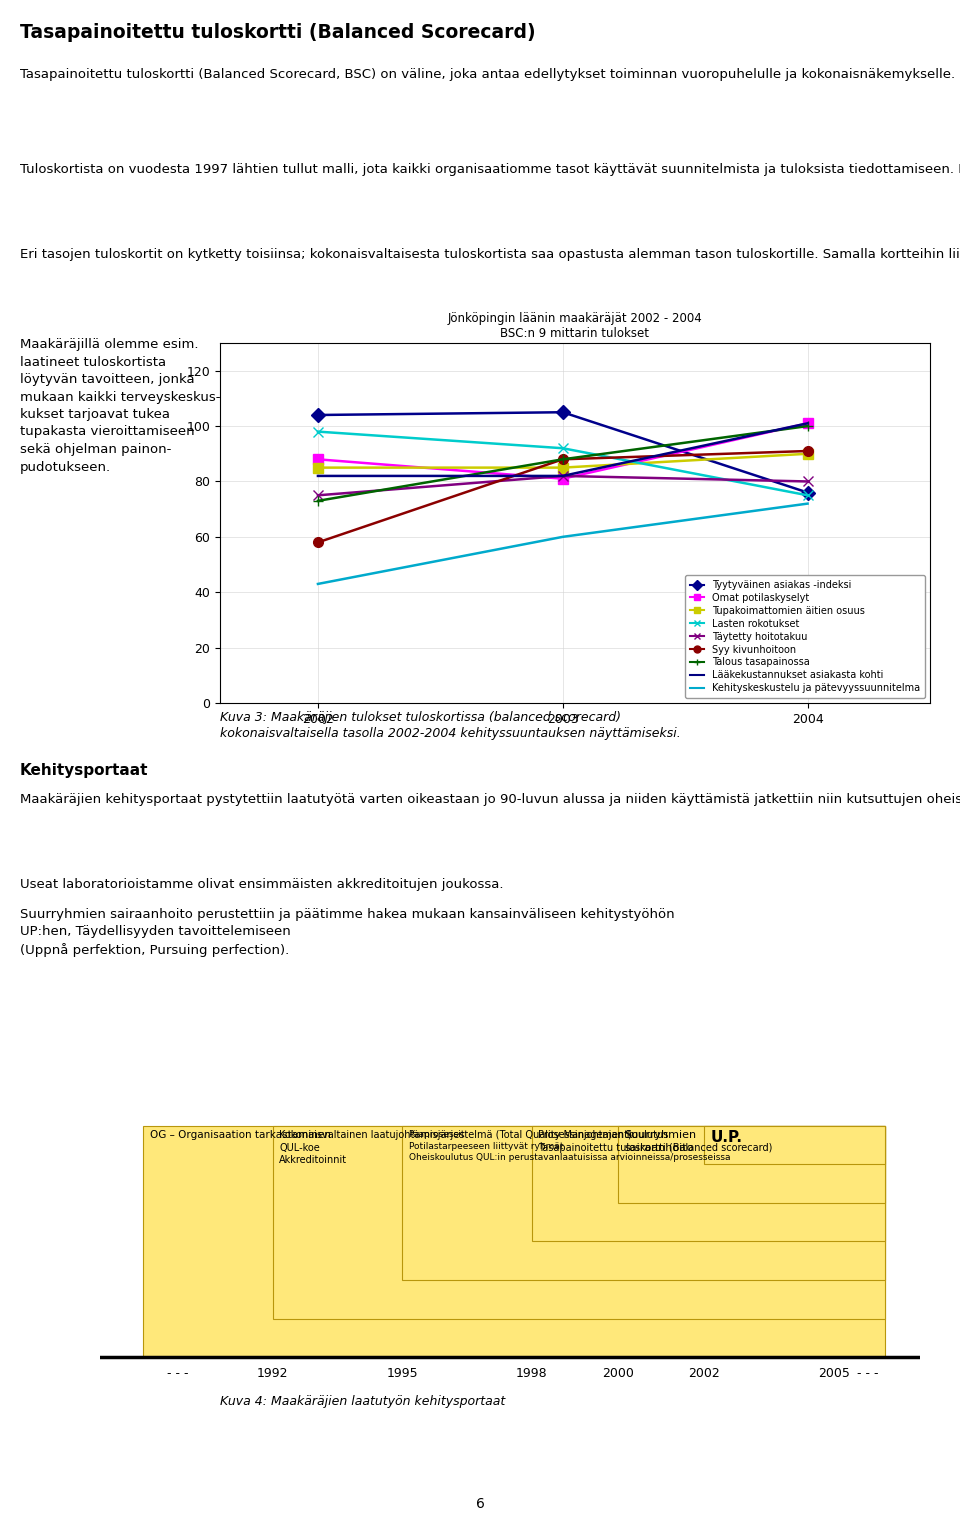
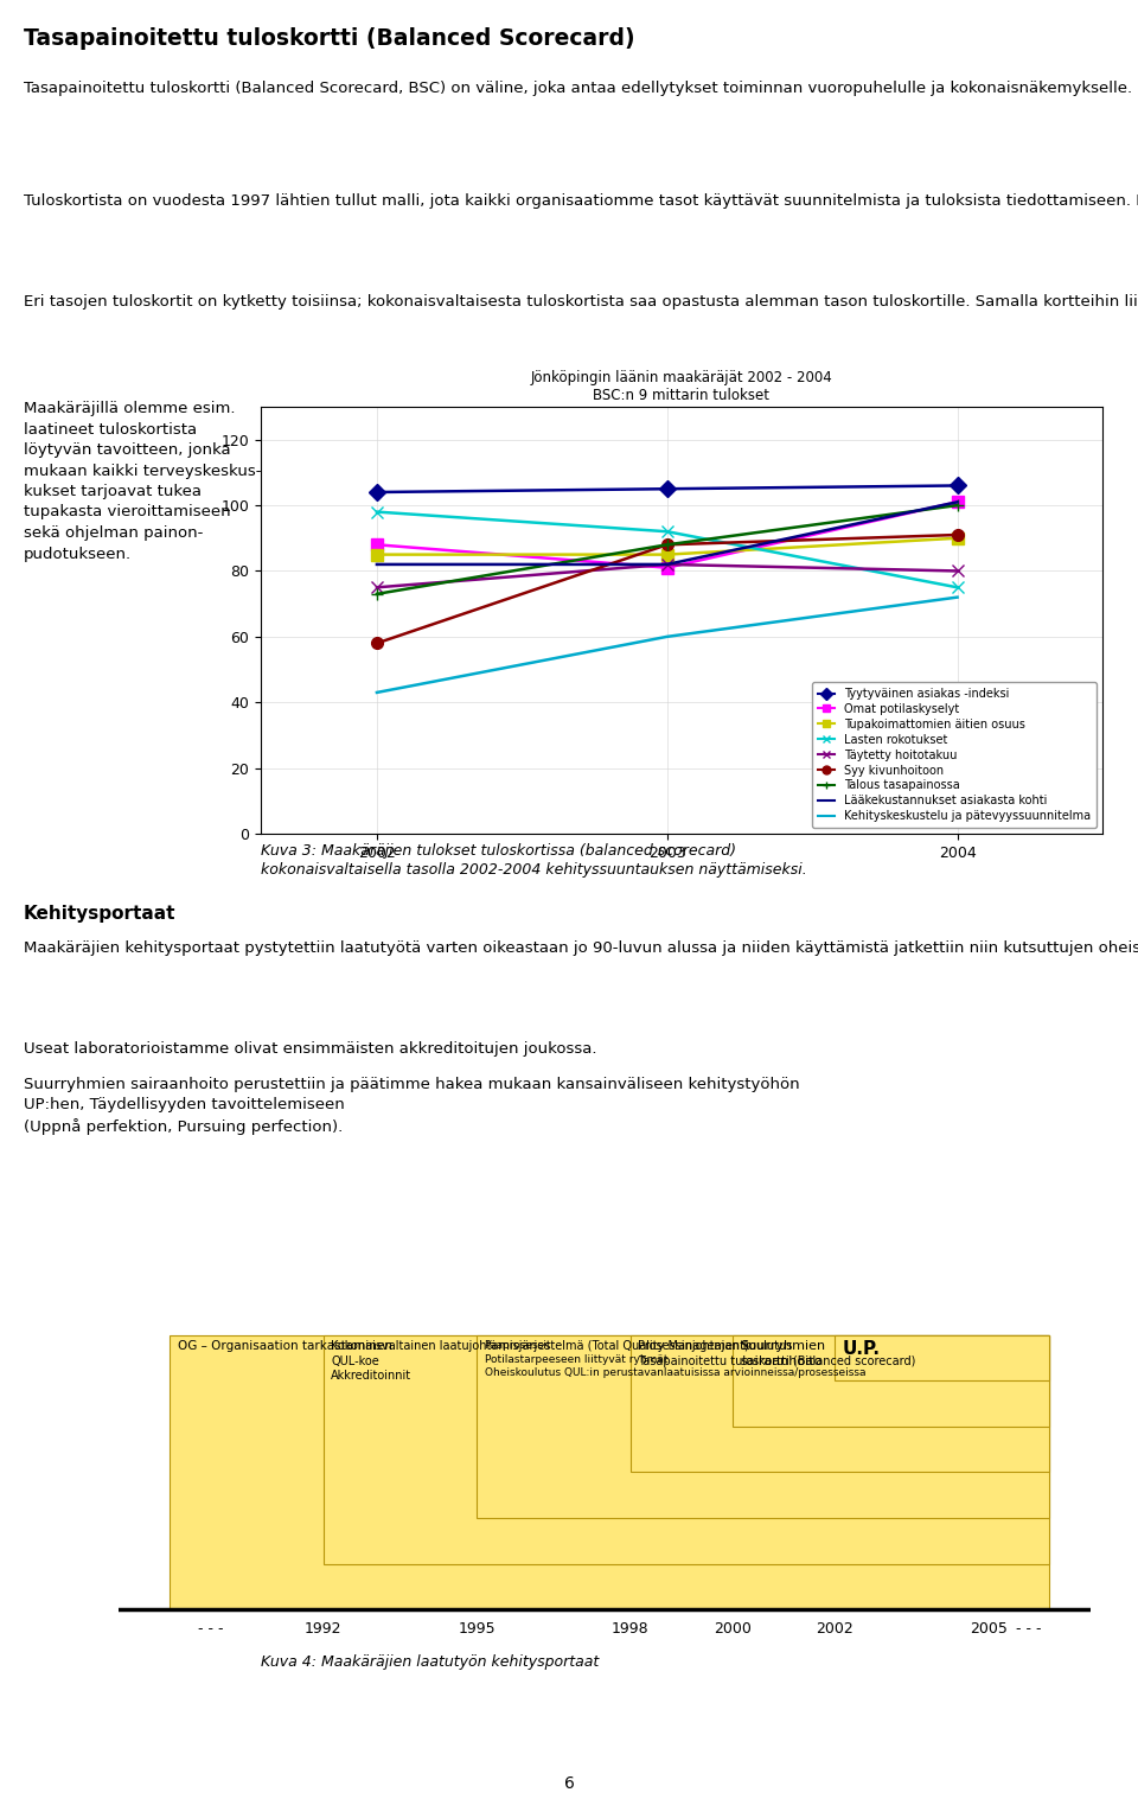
Tyytyväinen asiakas -indeksi/2004: 76 -> 106
